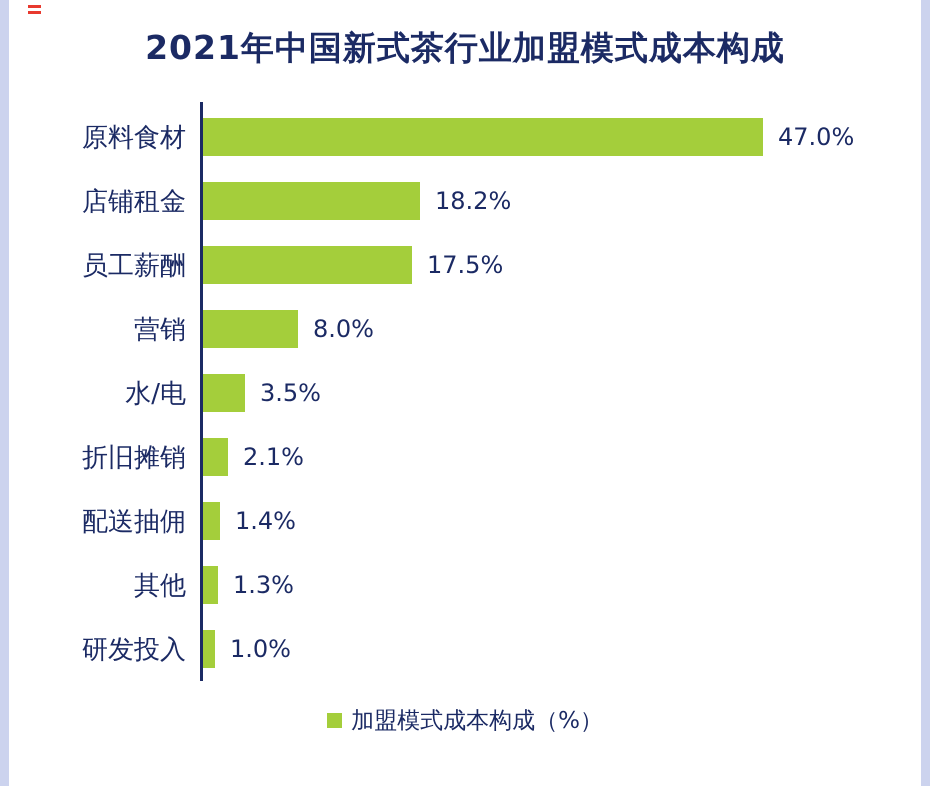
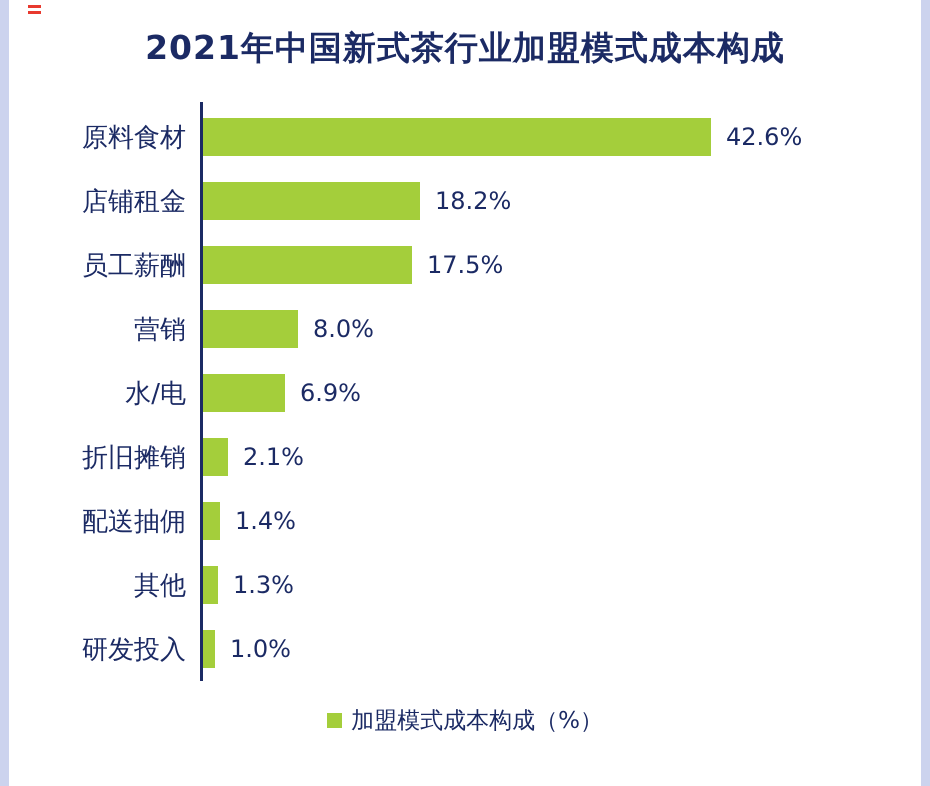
原料食材: 47.0% -> 42.6%
水/电: 3.5% -> 6.9%
